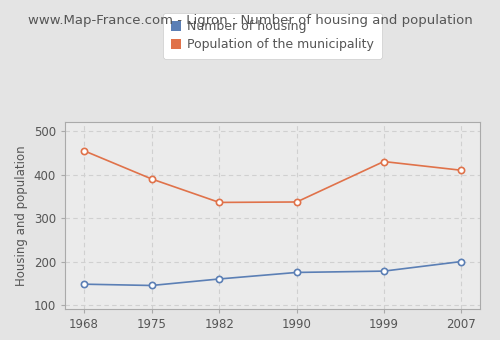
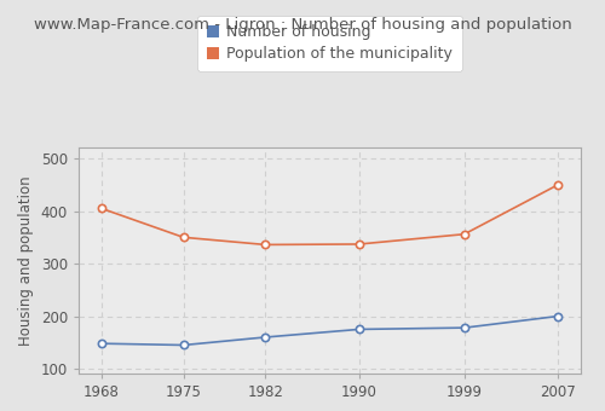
Population of the municipality/1968: 455 -> 405
Population of the municipality/1975: 390 -> 350
Population of the municipality/1999: 430 -> 356
Population of the municipality/2007: 410 -> 450
